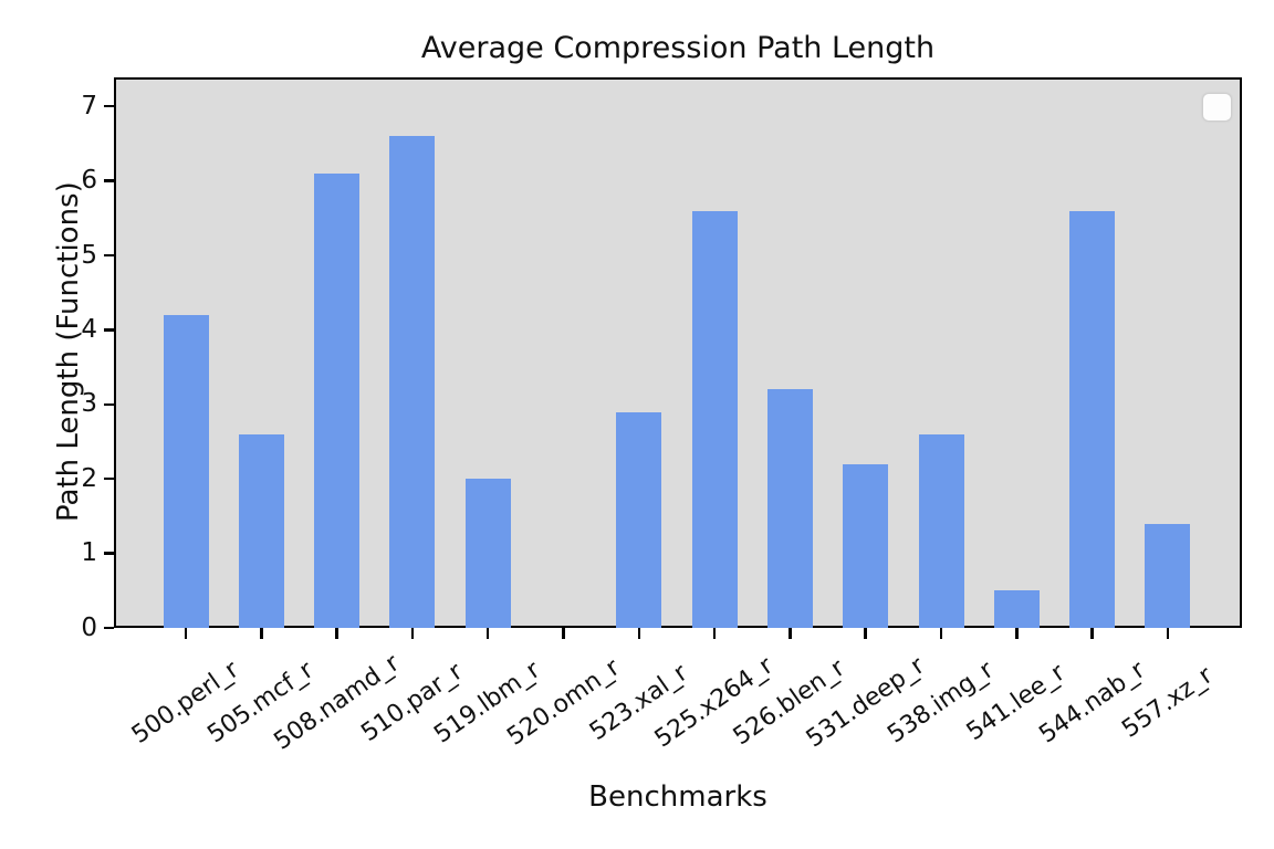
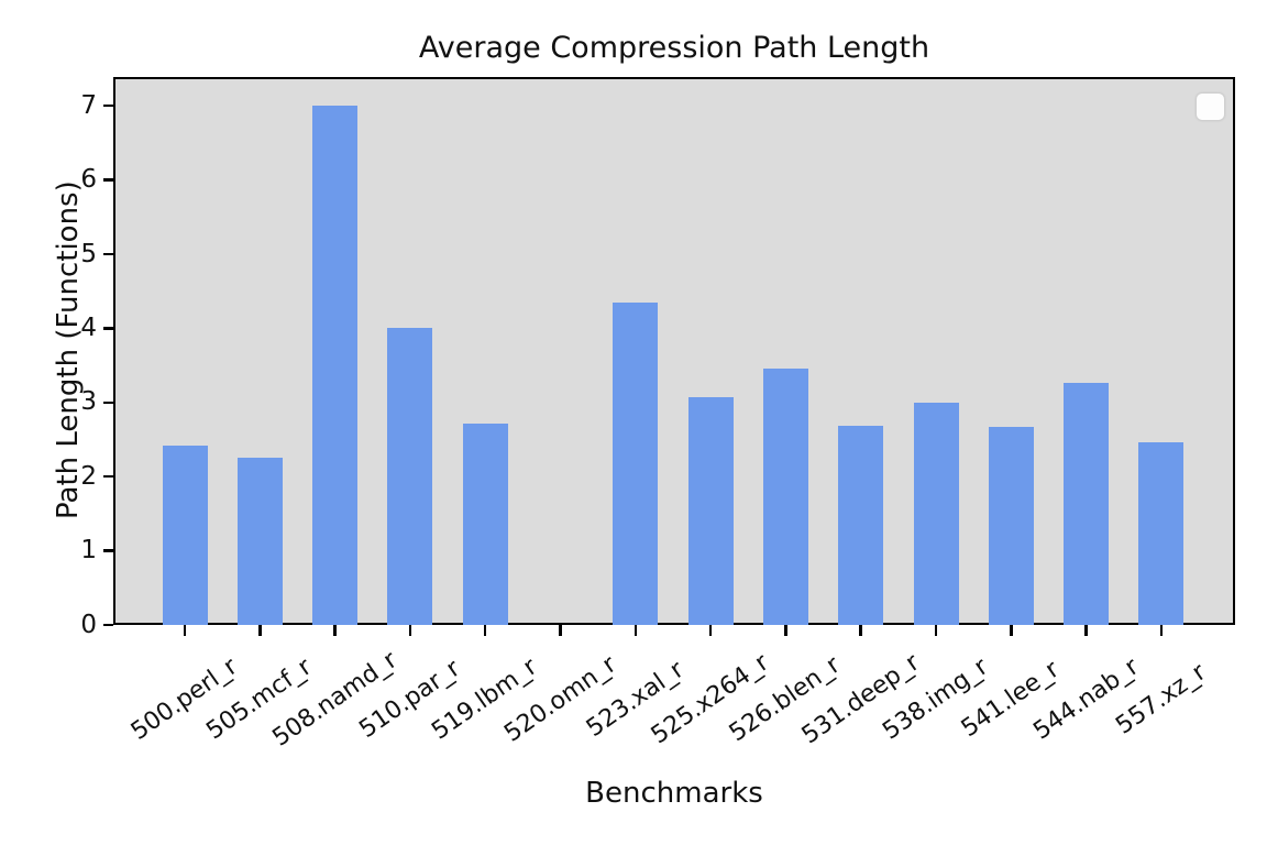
500.perl_r: 4.2 -> 2.4
505.mcf_r: 2.6 -> 2.3
508.namd_r: 6.1 -> 7.0
510.par_r: 6.6 -> 4.0
519.lbm_r: 2.0 -> 2.7
523.xal_r: 2.9 -> 4.3
525.x264_r: 5.6 -> 3.1
526.blen_r: 3.2 -> 3.5
531.deep_r: 2.2 -> 2.7
538.img_r: 2.6 -> 3.0
541.lee_r: 0.5 -> 2.7
544.nab_r: 5.6 -> 3.3
557.xz_r: 1.4 -> 2.5
